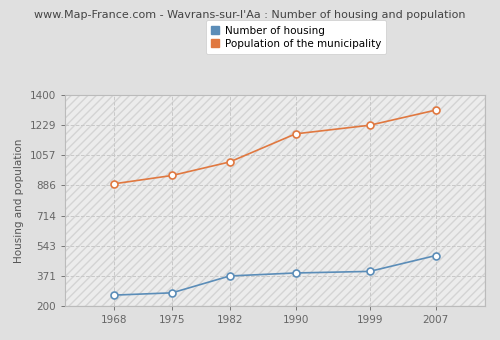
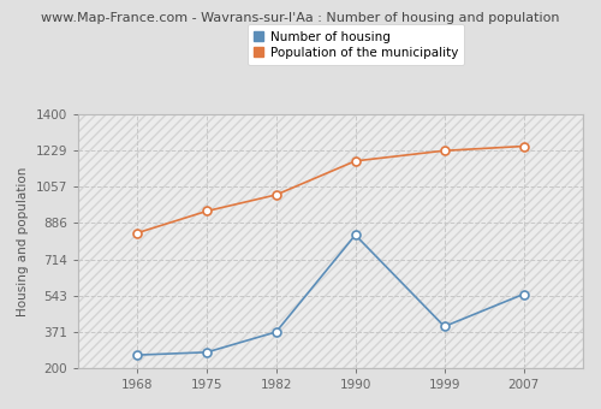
Population of the municipality/1968: 900 -> 840
Number of housing/1990: 390 -> 830
Number of housing/2007: 490 -> 550
Population of the municipality/2007: 1320 -> 1250
